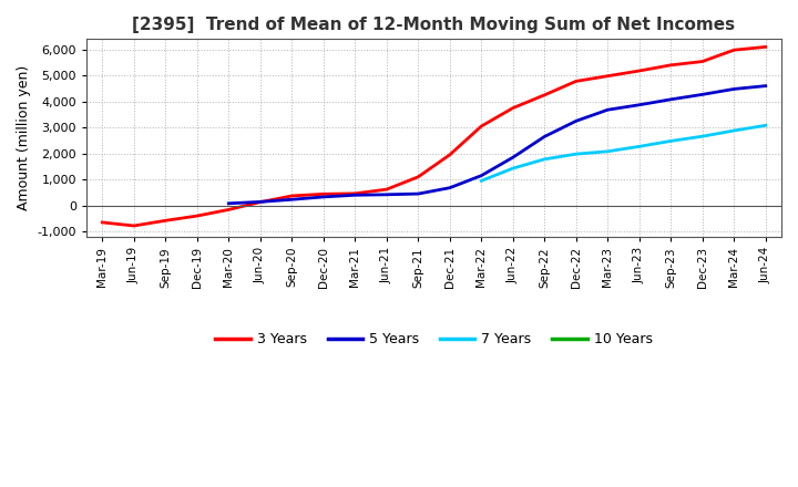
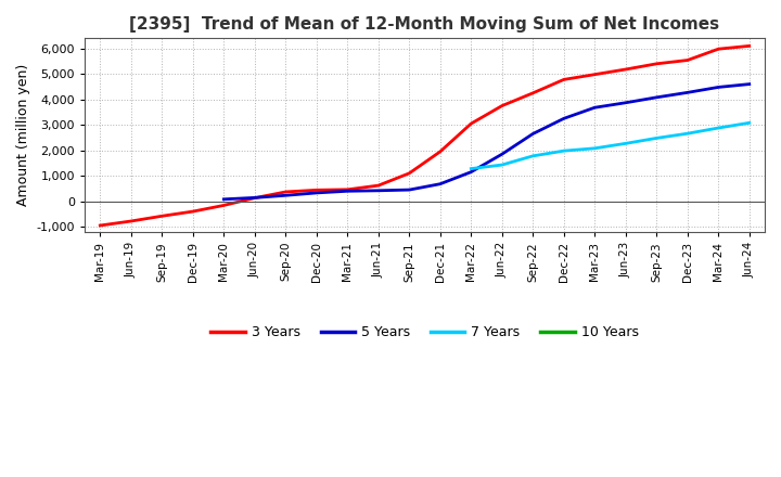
3 Years/Mar-19: -650 -> -950
7 Years/Mar-22: 950 -> 1,280
